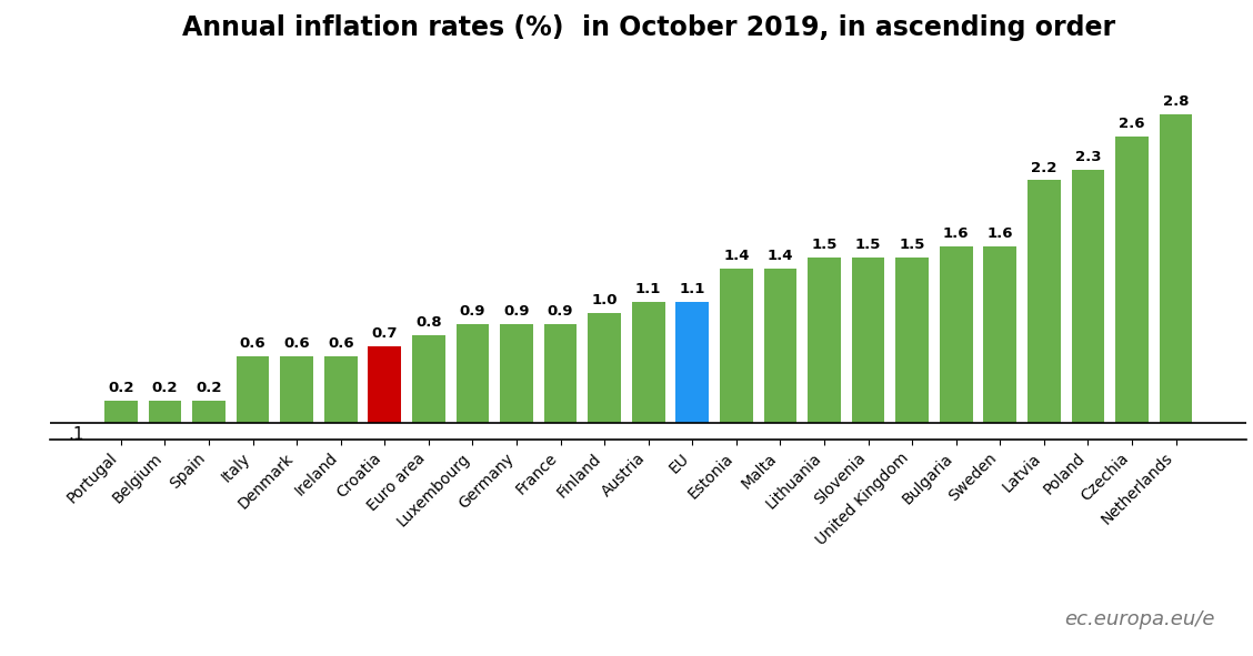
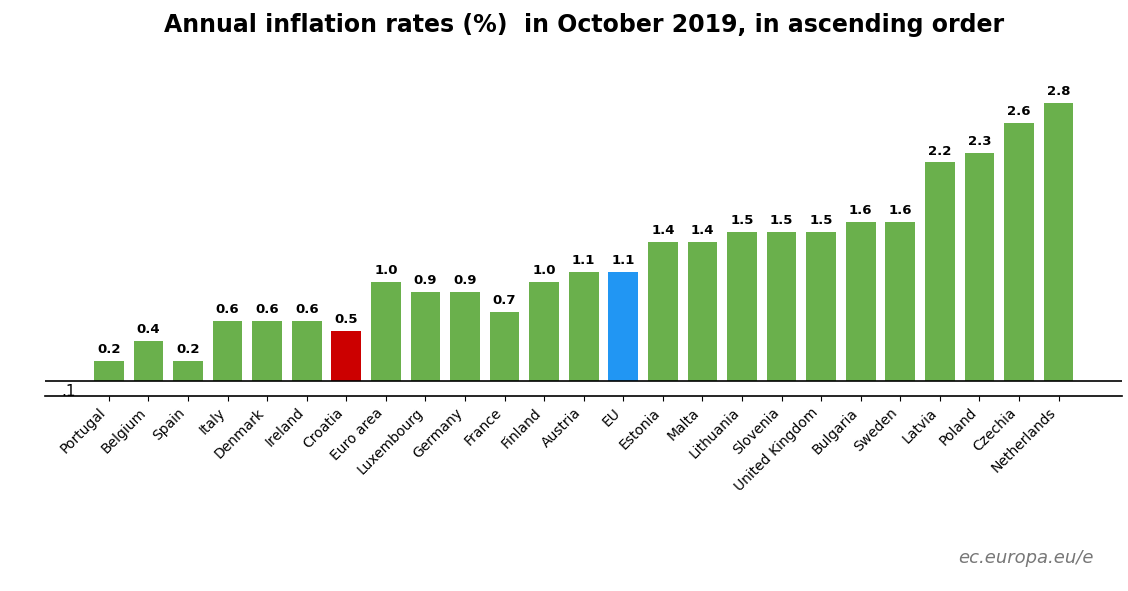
Belgium: 0.2 -> 0.4
Croatia: 0.7 -> 0.5
Euro area: 0.8 -> 1.0
France: 0.9 -> 0.7
